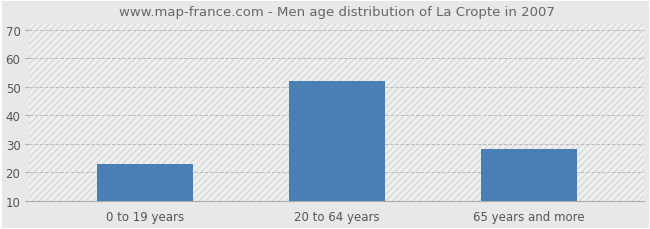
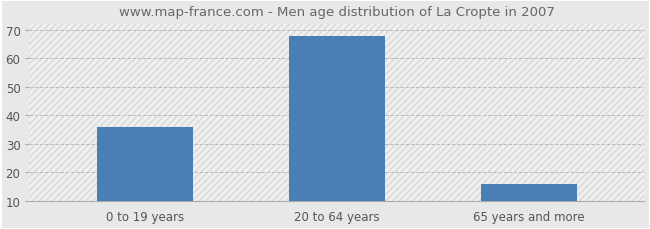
0 to 19 years: 23 -> 36
20 to 64 years: 52 -> 68
65 years and more: 28 -> 16
